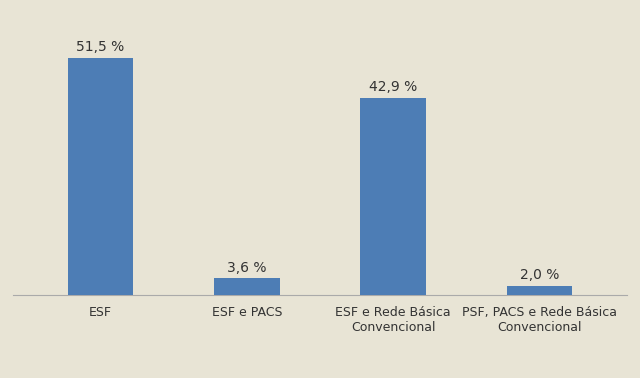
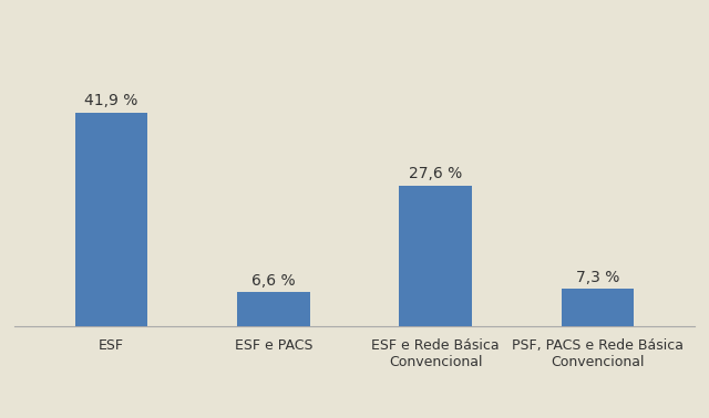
ESF: 51,5 -> 41,9
ESF e PACS: 3,6 -> 6,6
ESF e Rede Básica Convencional: 42,9 -> 27,6
PSF, PACS e Rede Básica Convencional: 2,0 -> 7,3
